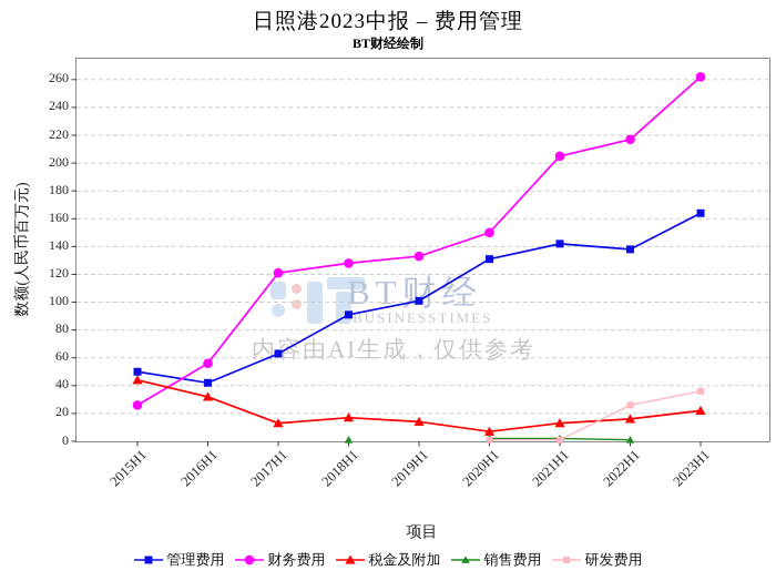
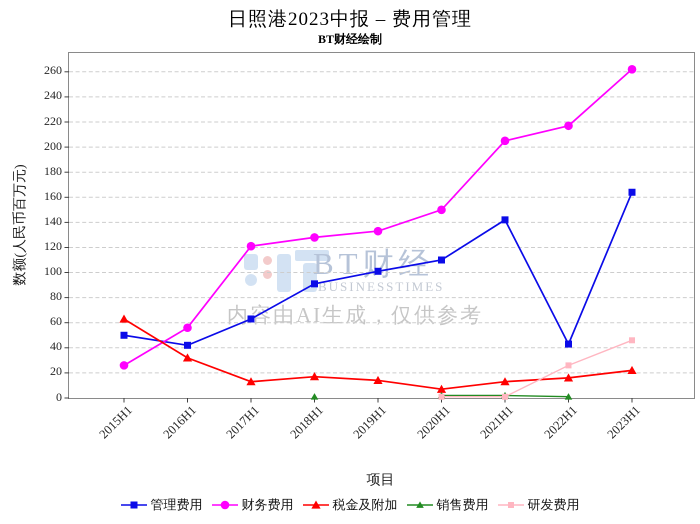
税金及附加/2015H1: 44 -> 63
管理费用/2020H1: 131 -> 110
管理费用/2022H1: 138 -> 43
研发费用/2023H1: 36 -> 46
